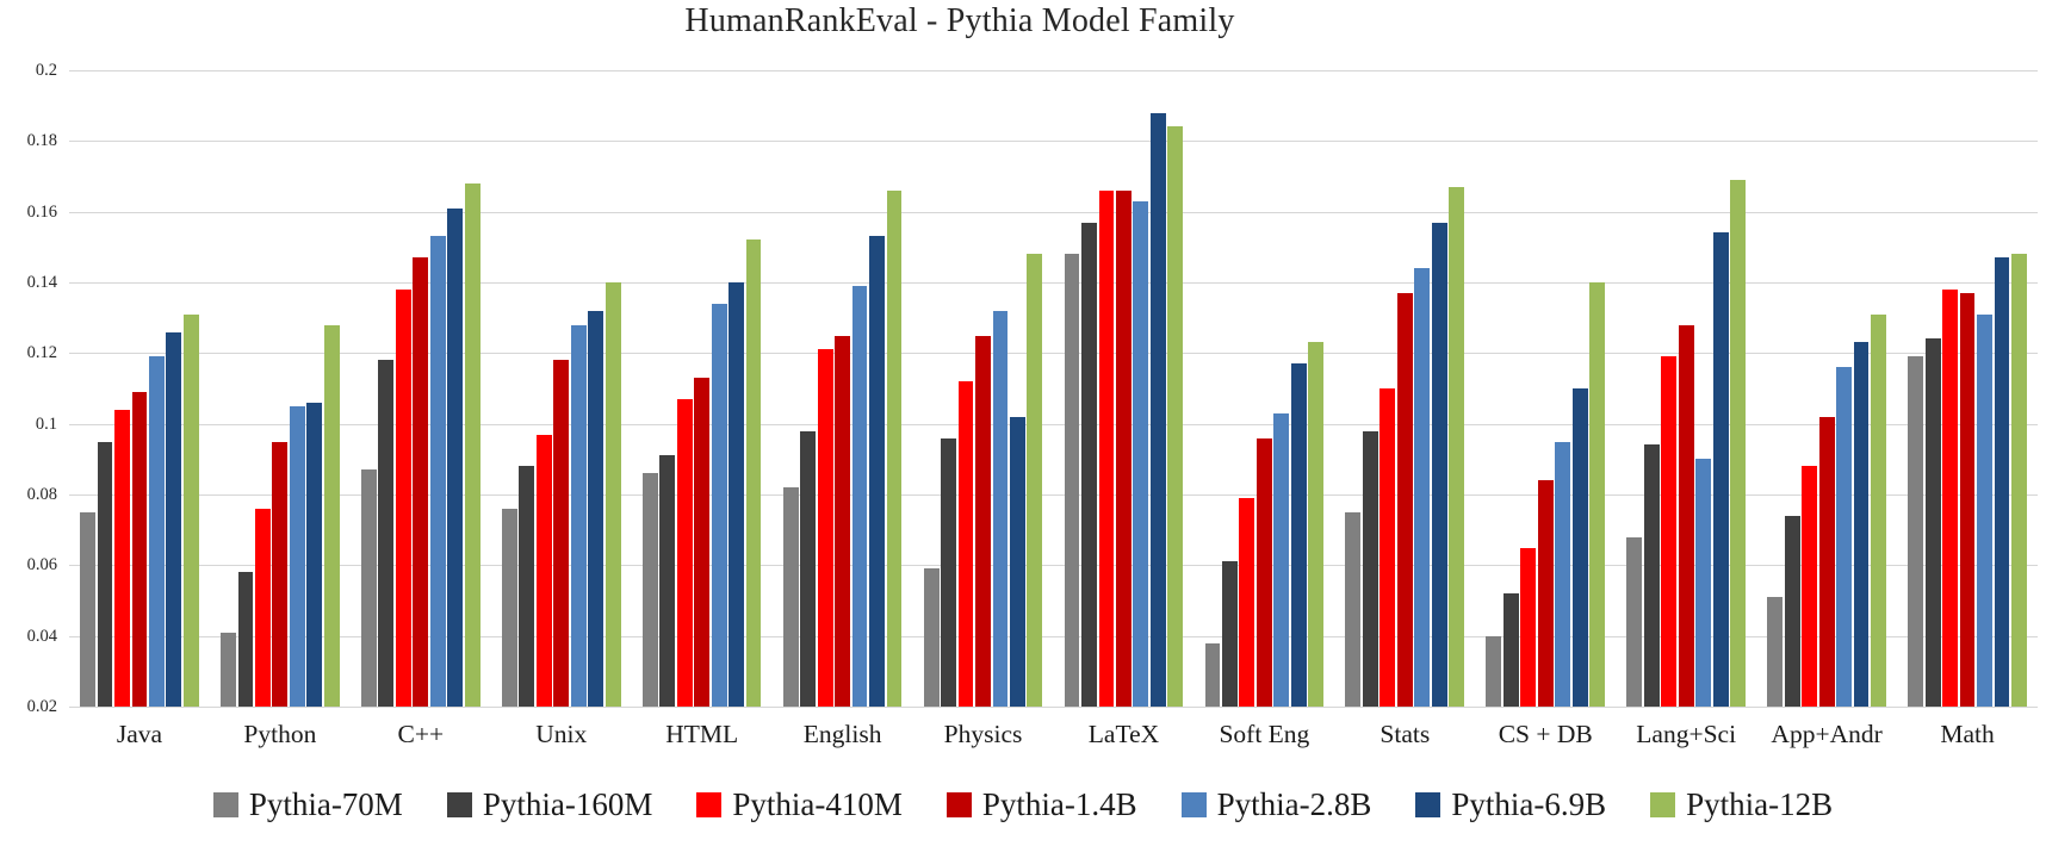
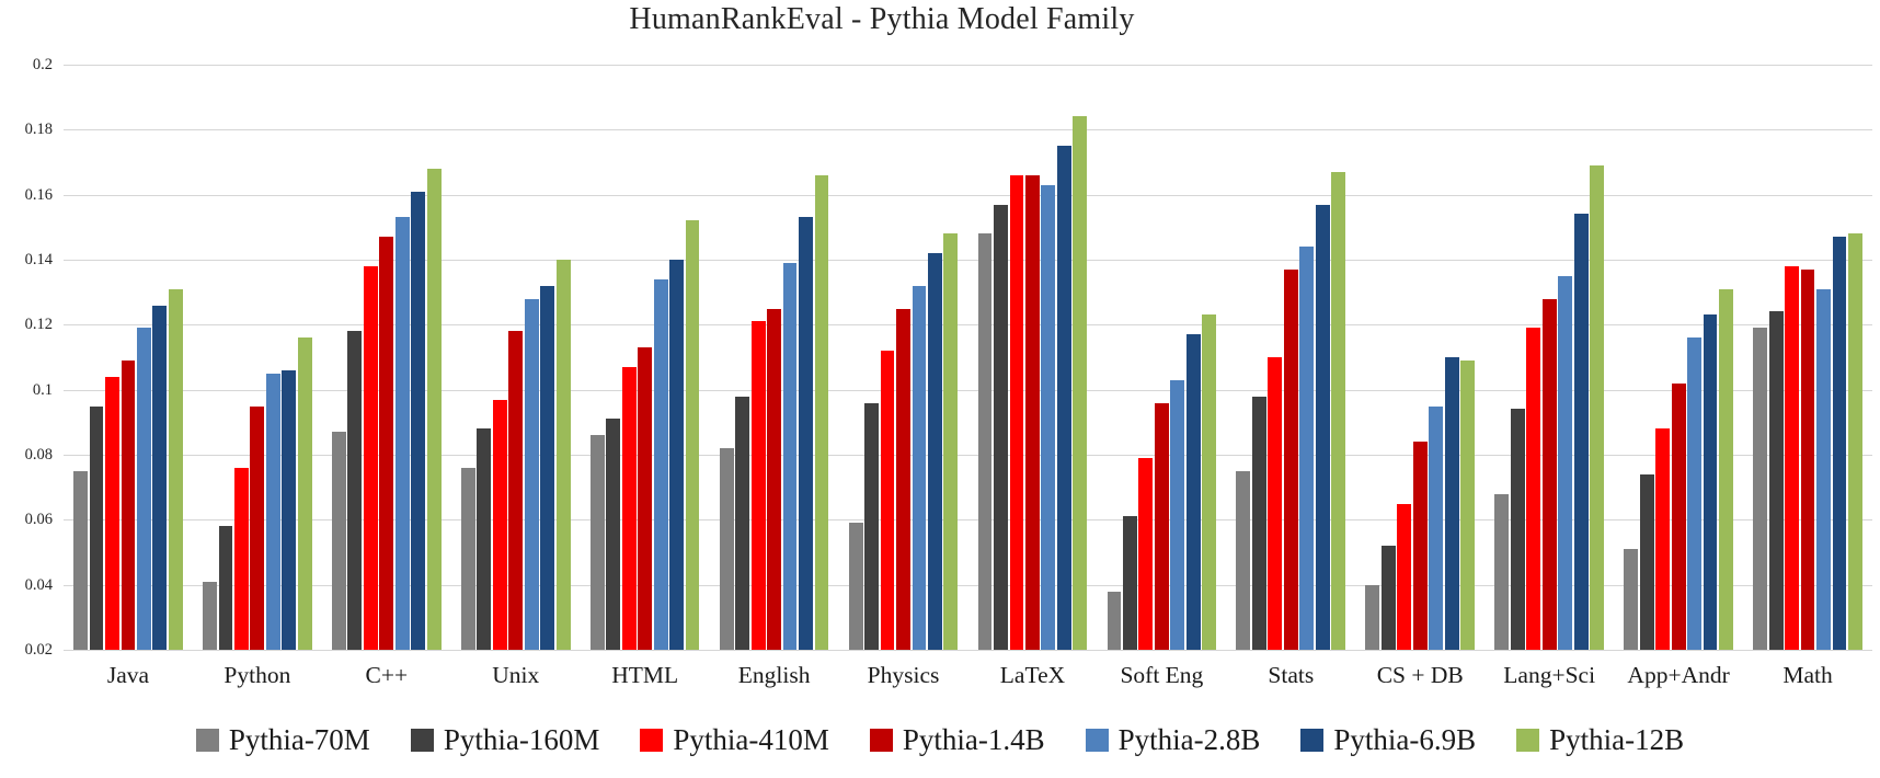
Pythia-12B/Python: 0.128 -> 0.116
Pythia-6.9B/Physics: 0.102 -> 0.142
Pythia-6.9B/LaTeX: 0.188 -> 0.175
Pythia-12B/CS + DB: 0.140 -> 0.109
Pythia-2.8B/Lang+Sci: 0.090 -> 0.135
